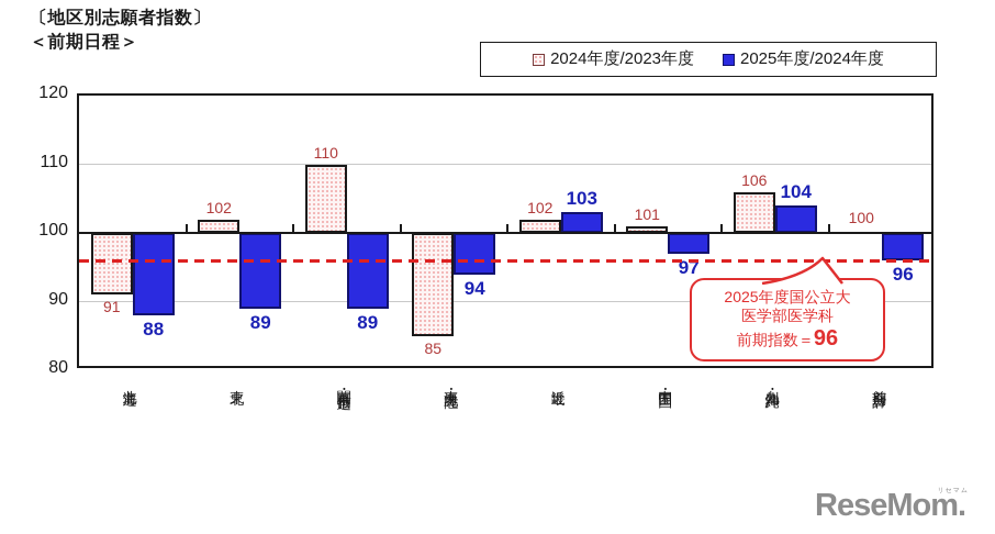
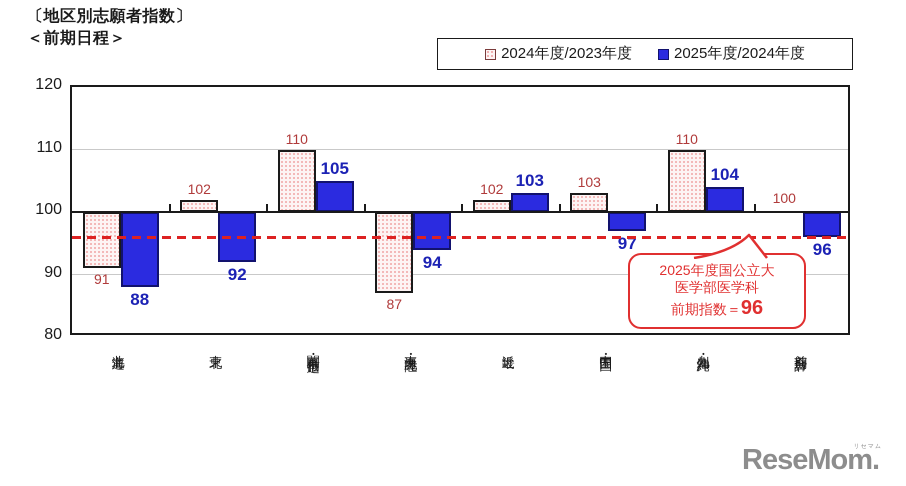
2025年度/2024年度/東北: 89 -> 92
2025年度/2024年度/関東・甲信越: 89 -> 105
2024年度/2023年度/東海・北陸: 85 -> 87
2024年度/2023年度/中国・四国: 101 -> 103
2024年度/2023年度/九州・沖縄: 106 -> 110
